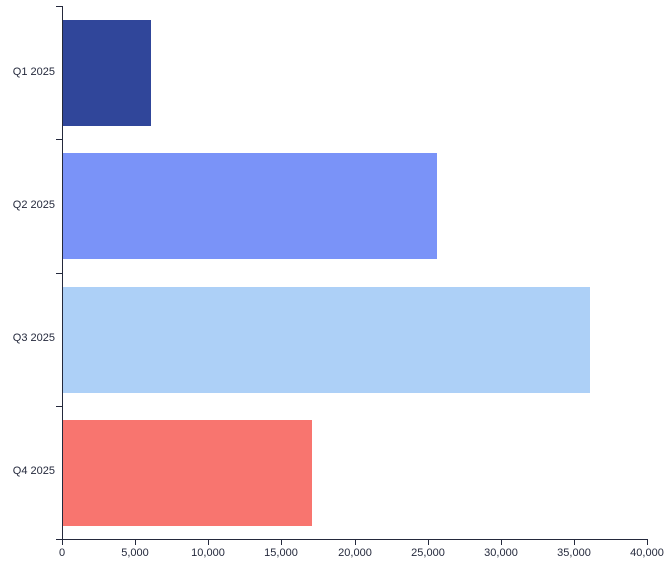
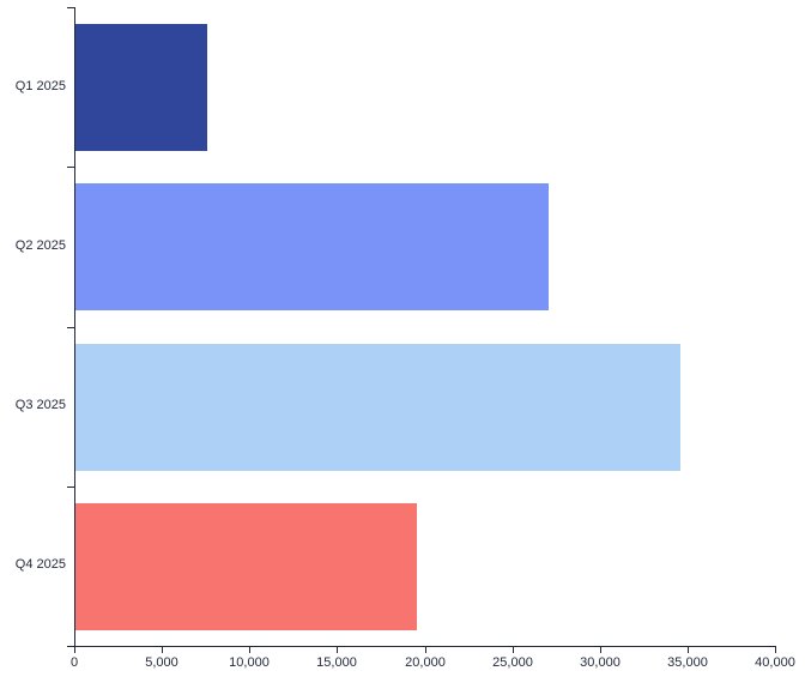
Q1 2025: 6000 -> 7500
Q2 2025: 25600 -> 27000
Q3 2025: 36000 -> 34500
Q4 2025: 17000 -> 19500
